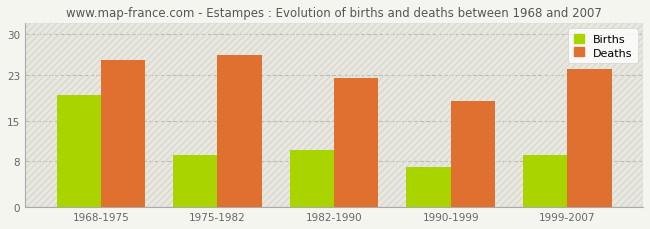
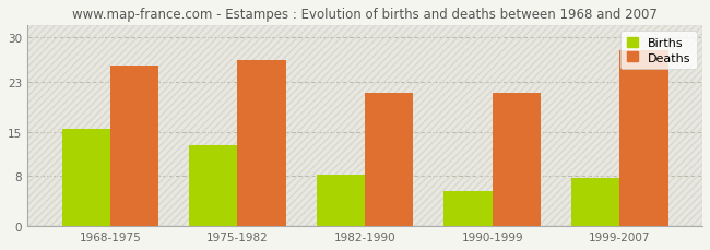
Births/1968-1975: 19.5 -> 15.4
Births/1975-1982: 9.0 -> 12.8
Births/1982-1990: 10.0 -> 8.2
Deaths/1982-1990: 22.5 -> 21.2
Births/1990-1999: 7.0 -> 5.6
Deaths/1990-1999: 18.5 -> 21.2
Births/1999-2007: 9.0 -> 7.6
Deaths/1999-2007: 24.0 -> 28.0
